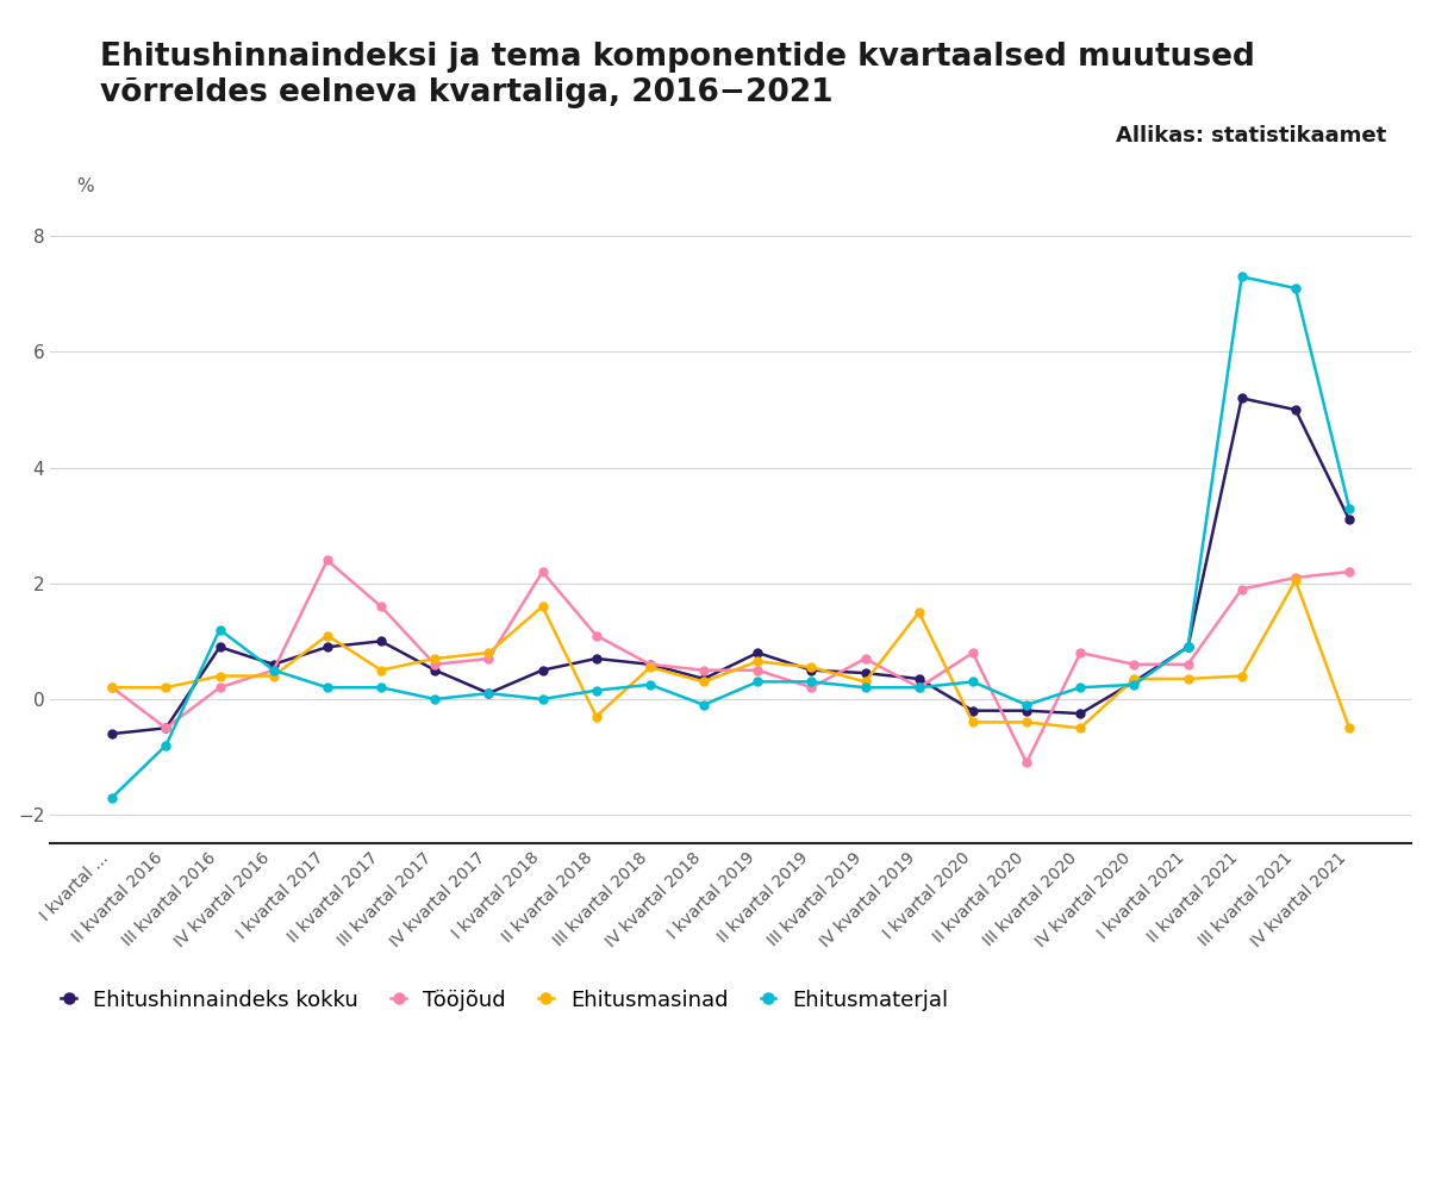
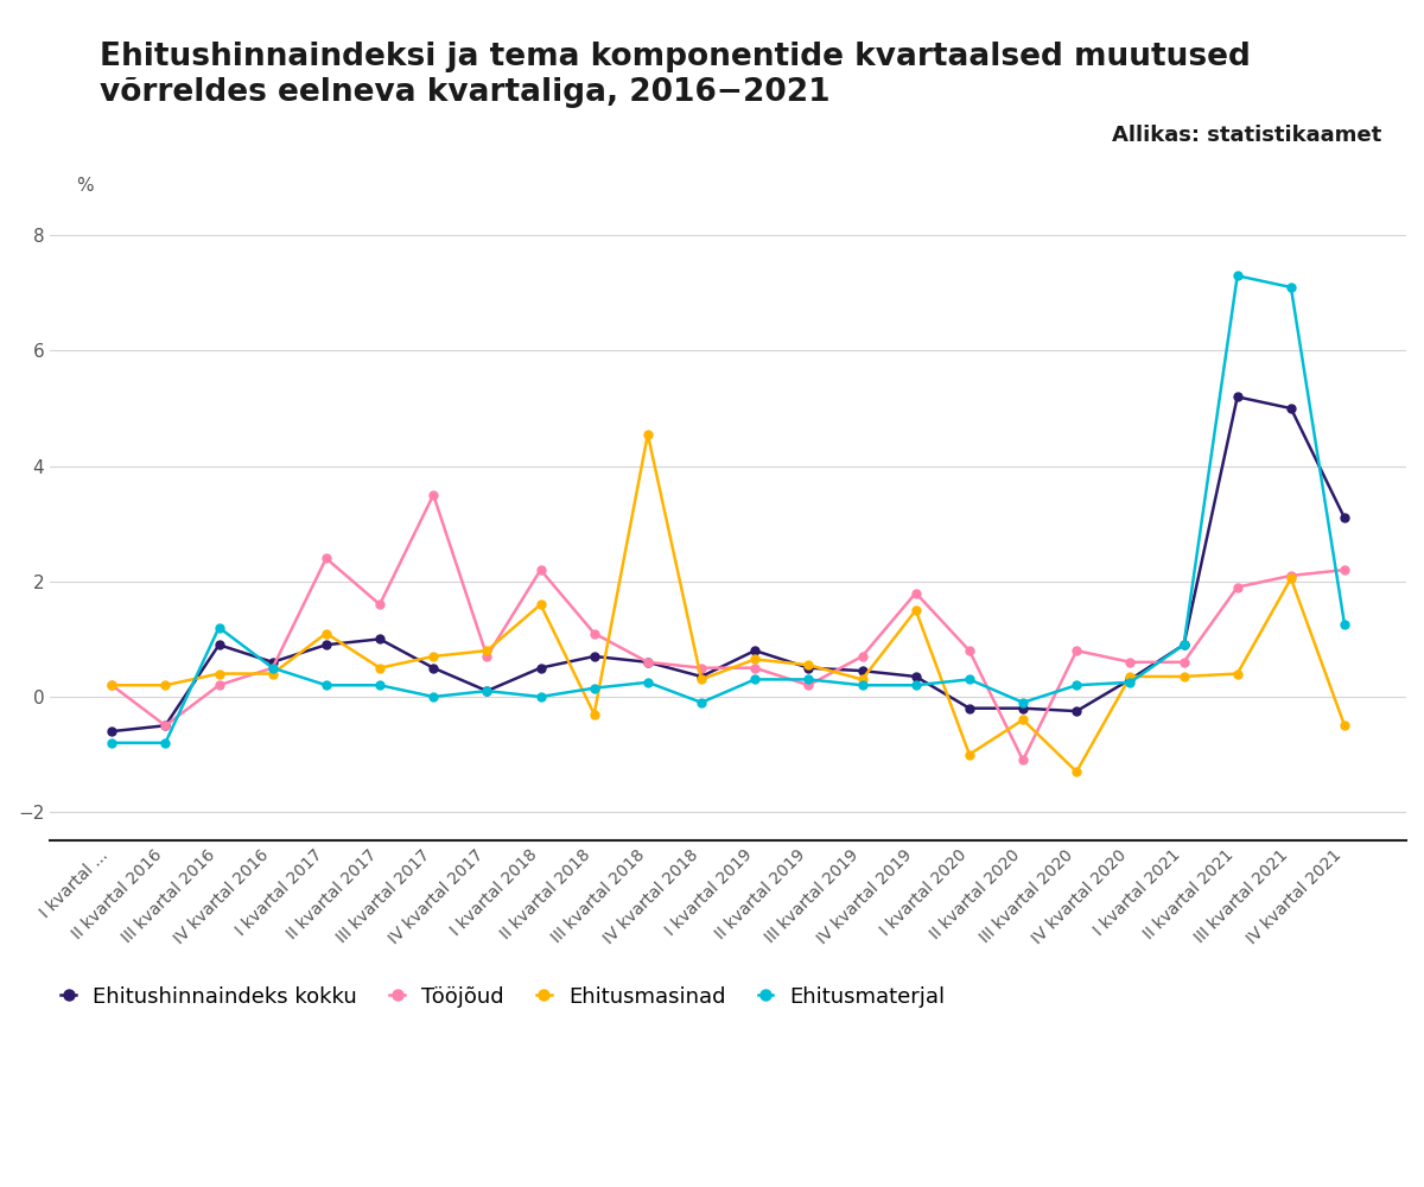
Ehitusmaterjal/I kvartal ...: -1.70 -> -0.80
Tööjõud/III kvartal 2017: 0.6 -> 3.5
Ehitusmasinad/III kvartal 2018: 0.55 -> 4.55
Tööjõud/IV kvartal 2019: 0.2 -> 1.8
Ehitusmasinad/I kvartal 2020: -0.40 -> -1.00
Ehitusmasinad/III kvartal 2020: -0.50 -> -1.30
Ehitusmaterjal/IV kvartal 2021: 3.30 -> 1.25
